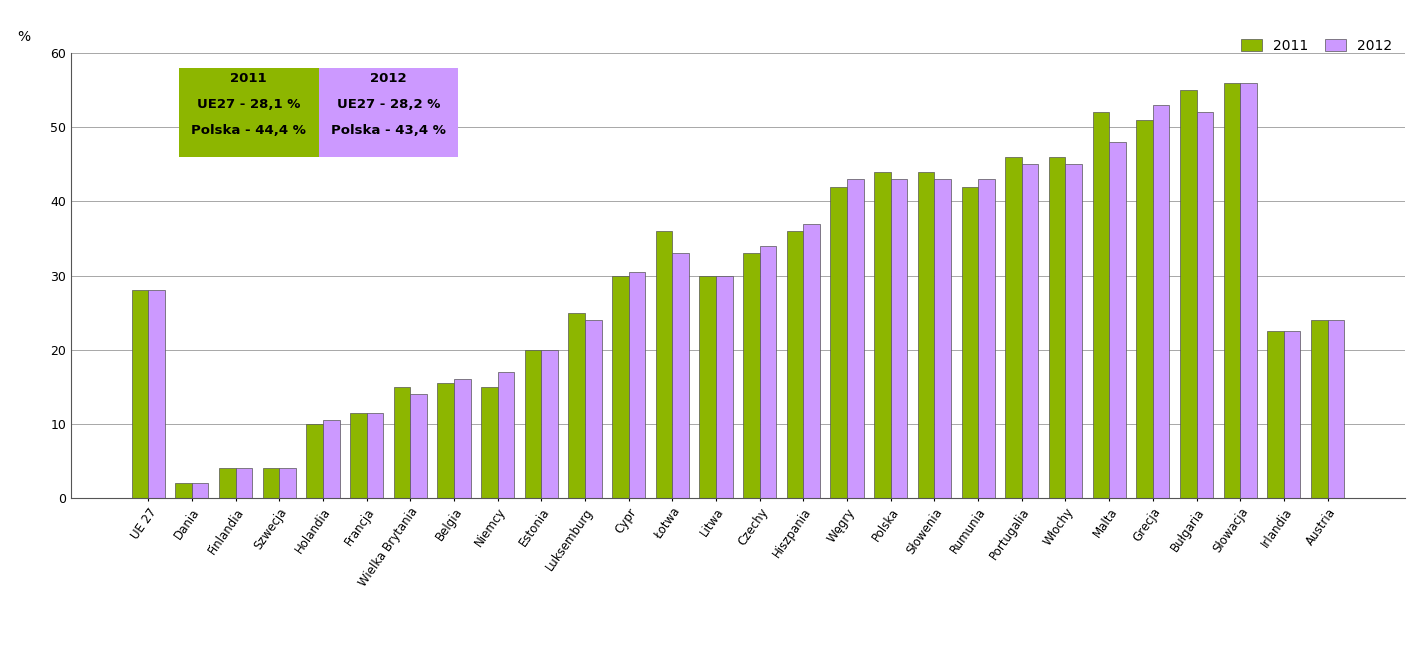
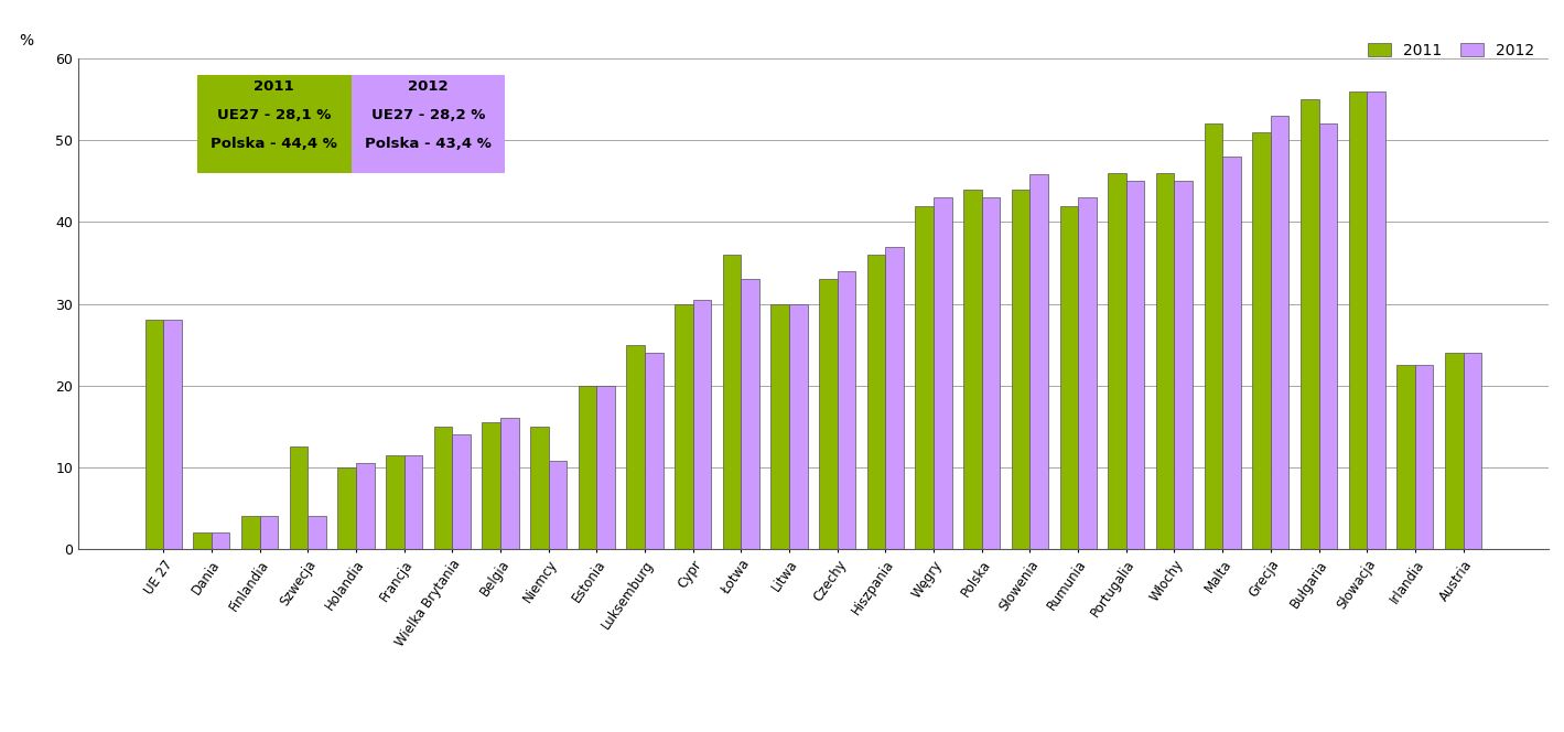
2011/Szwecja: 4.0 -> 12.6
2012/Niemcy: 17.0 -> 10.8
2012/Słowenia: 43.0 -> 45.8
